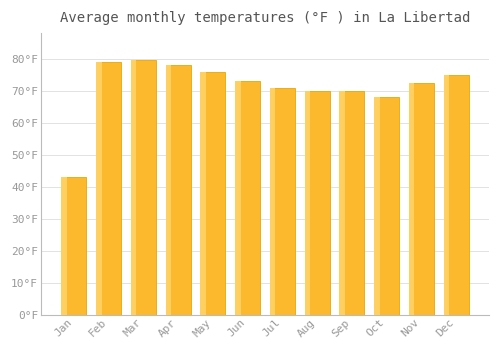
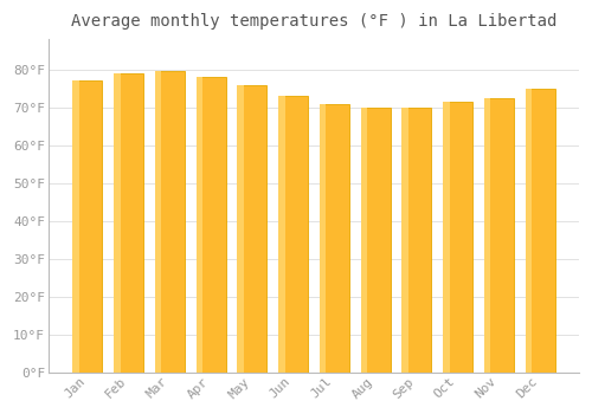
Jan: 43.0°F -> 77.0°F
Oct: 68.0°F -> 71.5°F
